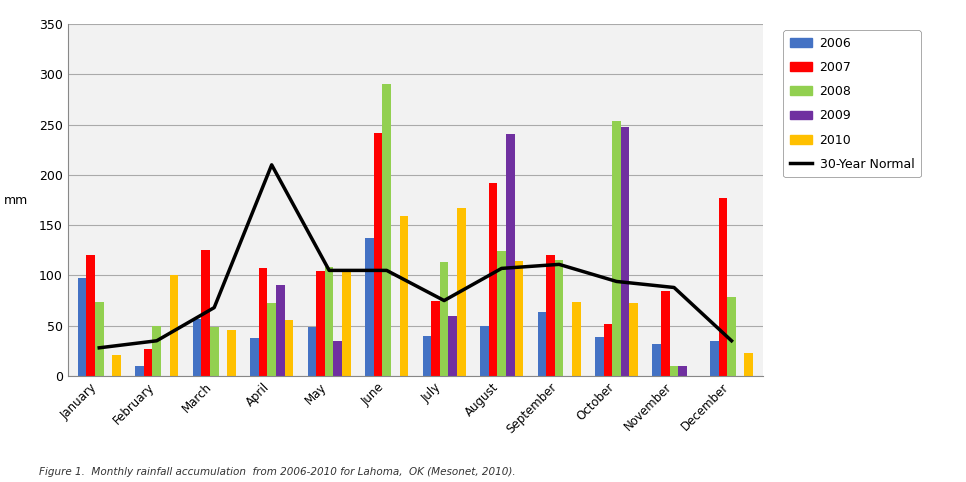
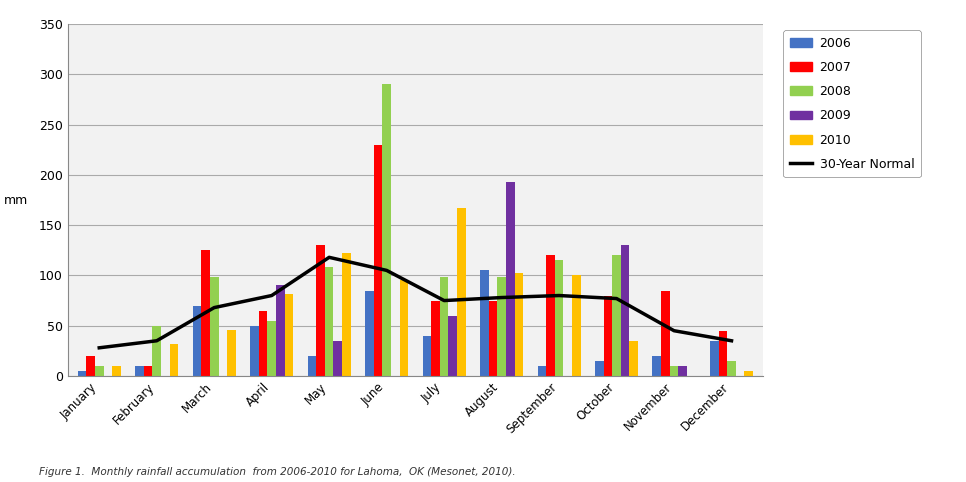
2006/January: 97 -> 5
2007/January: 120 -> 20
2008/January: 74 -> 10
2010/January: 21 -> 10
2007/February: 27 -> 10
2010/February: 100 -> 32
2006/March: 57 -> 70
2008/March: 49 -> 98
2006/April: 38 -> 50
2007/April: 107 -> 65
2008/April: 73 -> 55
30-Year Normal/April: 210 -> 80
2010/April: 56 -> 82
2006/May: 49 -> 20
2007/May: 104 -> 130
30-Year Normal/May: 105 -> 118
2010/May: 105 -> 122
2006/June: 137 -> 85
2007/June: 242 -> 230
2010/June: 159 -> 95
2008/July: 113 -> 98
2006/August: 50 -> 105
2007/August: 192 -> 75
2008/August: 124 -> 98
30-Year Normal/August: 107 -> 78
2009/August: 241 -> 193
2010/August: 114 -> 102
2006/September: 64 -> 10
30-Year Normal/September: 111 -> 80
2010/September: 74 -> 100
2006/October: 39 -> 15
2007/October: 52 -> 80
2008/October: 254 -> 120
30-Year Normal/October: 94 -> 77
2009/October: 248 -> 130
2010/October: 73 -> 35
2006/November: 32 -> 20
30-Year Normal/November: 88 -> 45
2007/December: 177 -> 45
2008/December: 79 -> 15
2010/December: 23 -> 5
